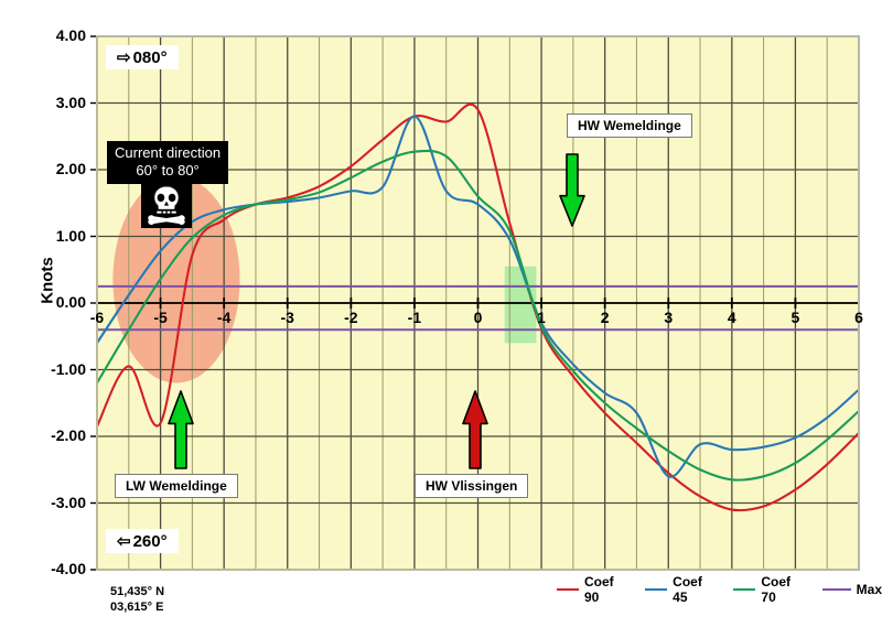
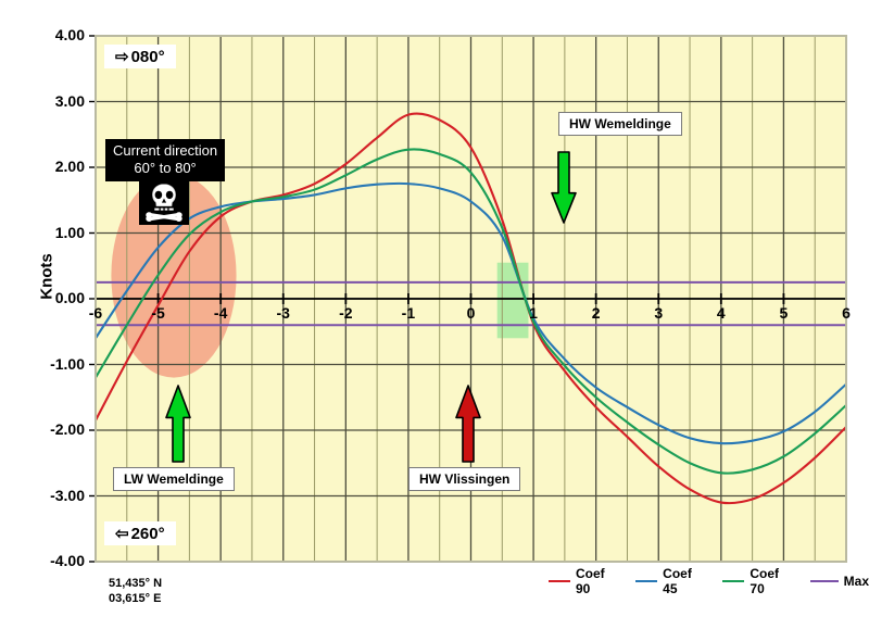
Coef 90/-5: -1.8 -> -0.1
Coef 45/-1: 2.8 -> 1.8
Coef 90/0: 2.9 -> 2.3
Coef 70/0: 1.6 -> 1.9
Coef 45/3: -2.6 -> -1.9
